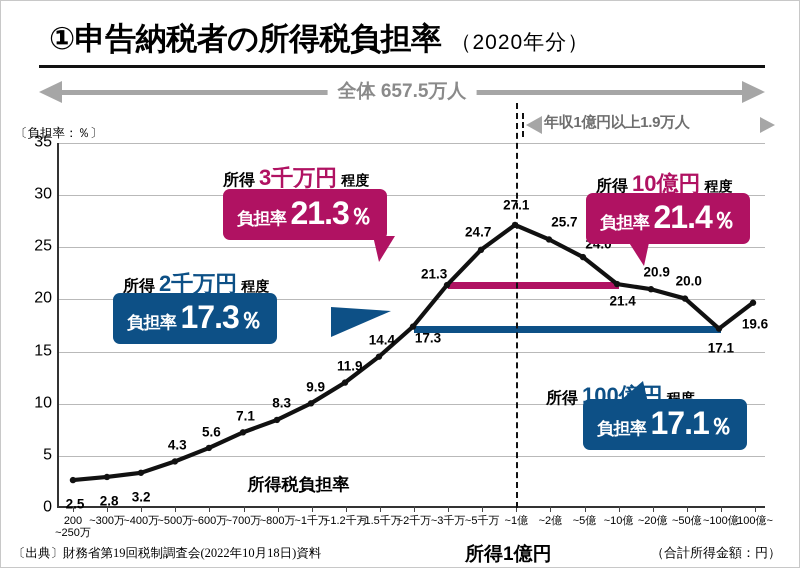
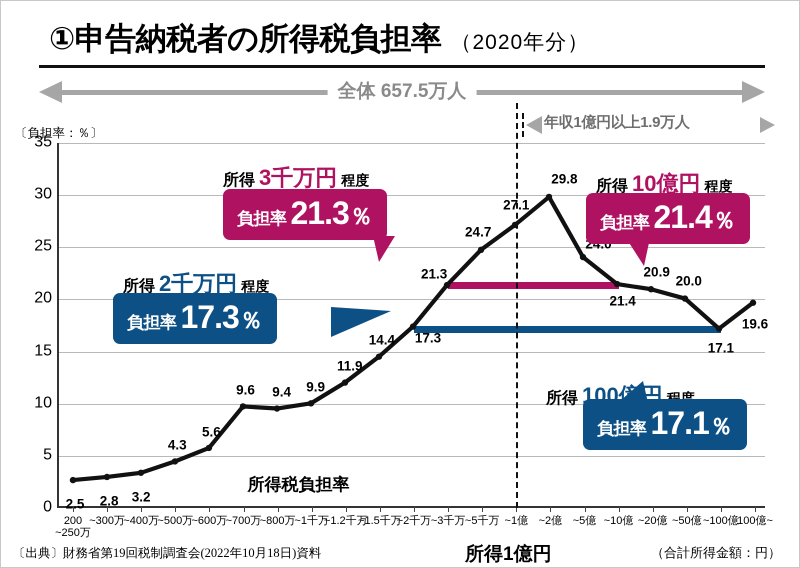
~700万: 7.1 -> 9.6
~800万: 8.3 -> 9.4
~2億: 25.7 -> 29.8
